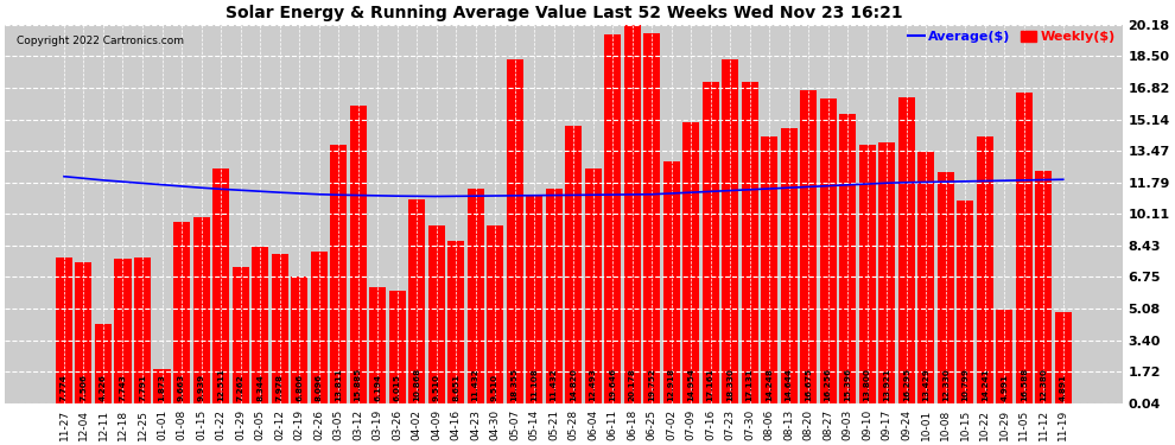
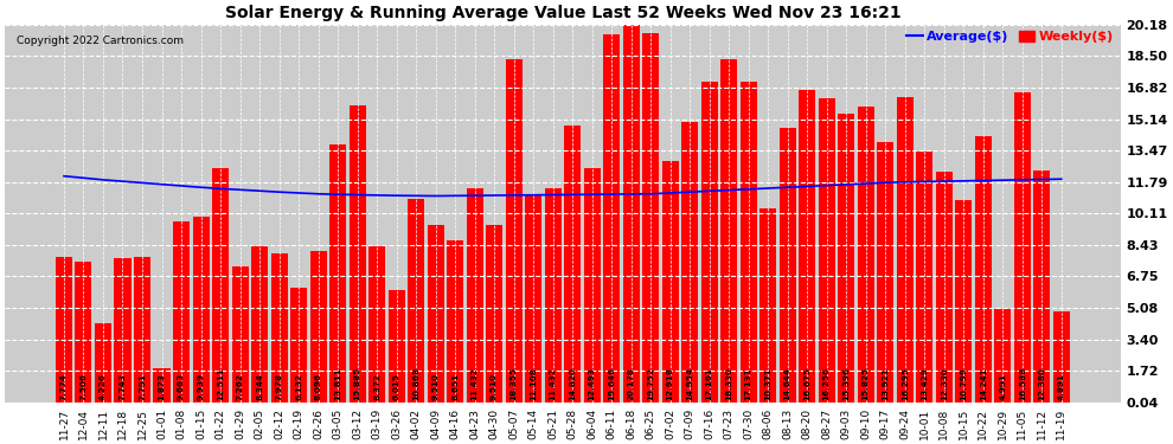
Weekly($)/02-19: 6.806 -> 6.132
Weekly($)/03-19: 6.194 -> 8.372
Weekly($)/08-06: 14.248 -> 10.371
Weekly($)/09-10: 13.800 -> 15.825
